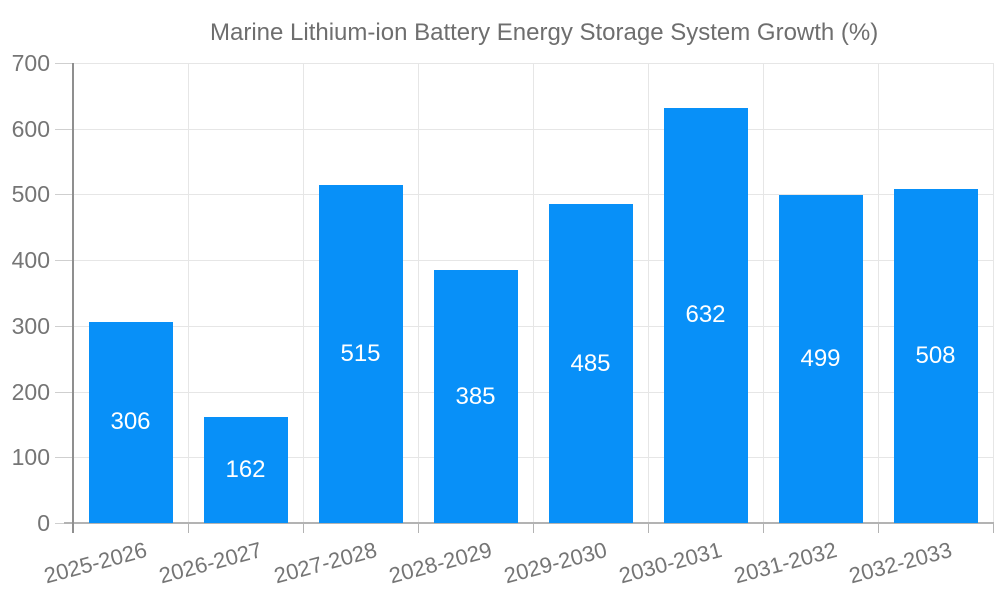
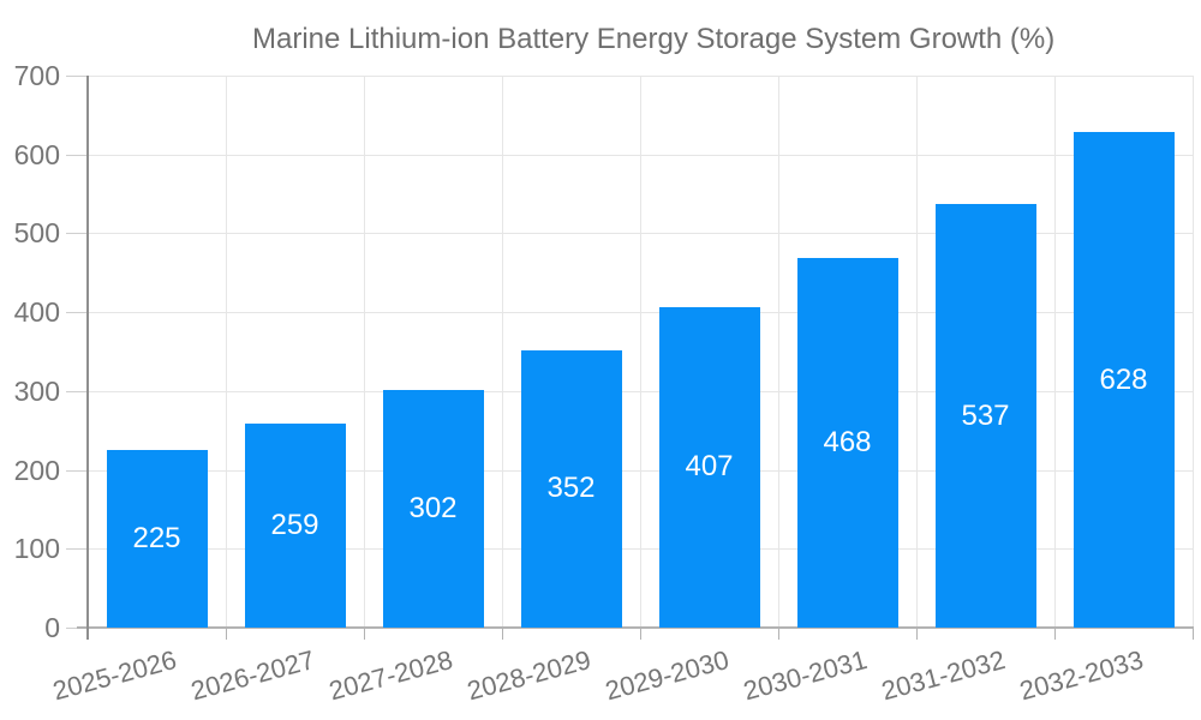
2025-2026: 306 -> 225
2026-2027: 162 -> 259
2027-2028: 515 -> 302
2028-2029: 385 -> 352
2029-2030: 485 -> 407
2030-2031: 632 -> 468
2031-2032: 499 -> 537
2032-2033: 508 -> 628
